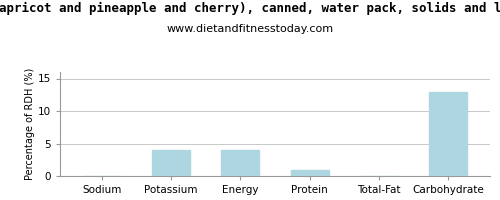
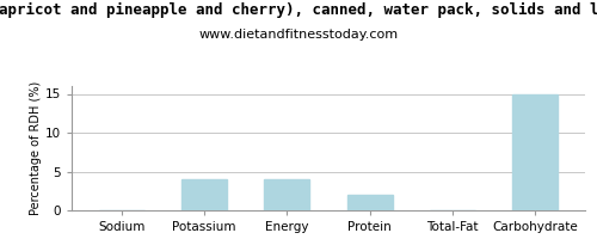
Protein: 1 -> 2
Carbohydrate: 13 -> 15
